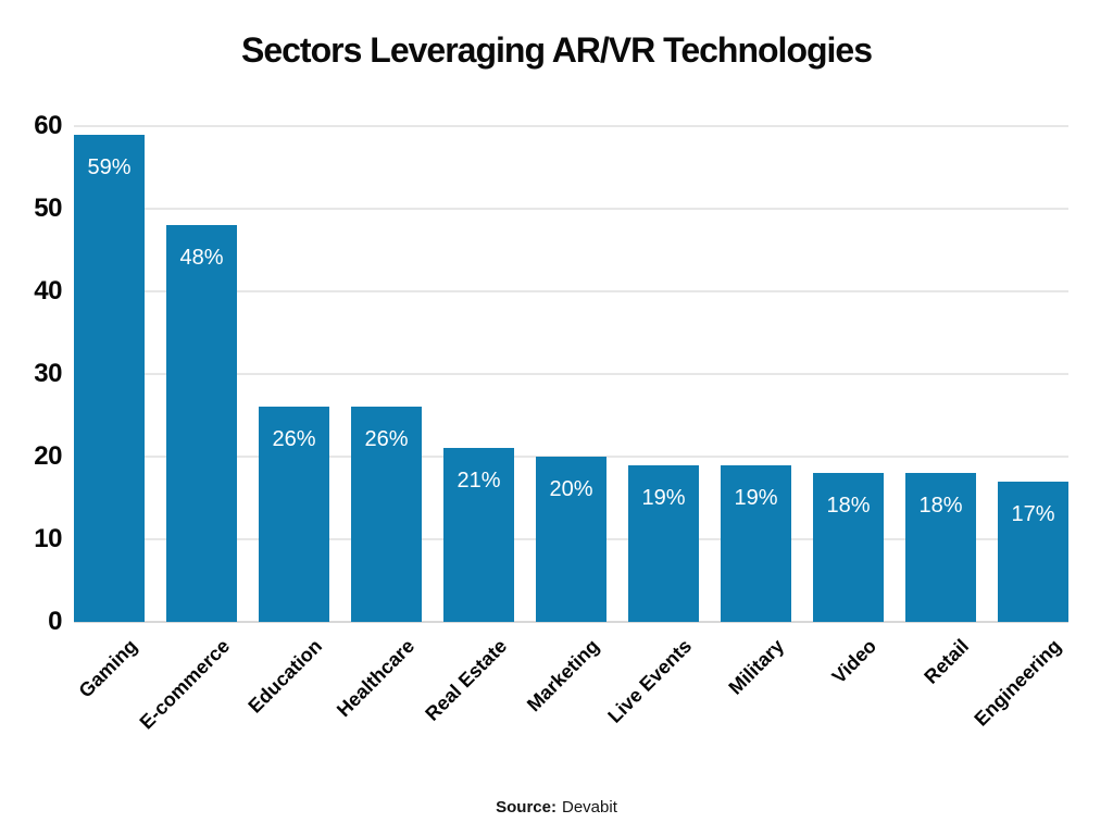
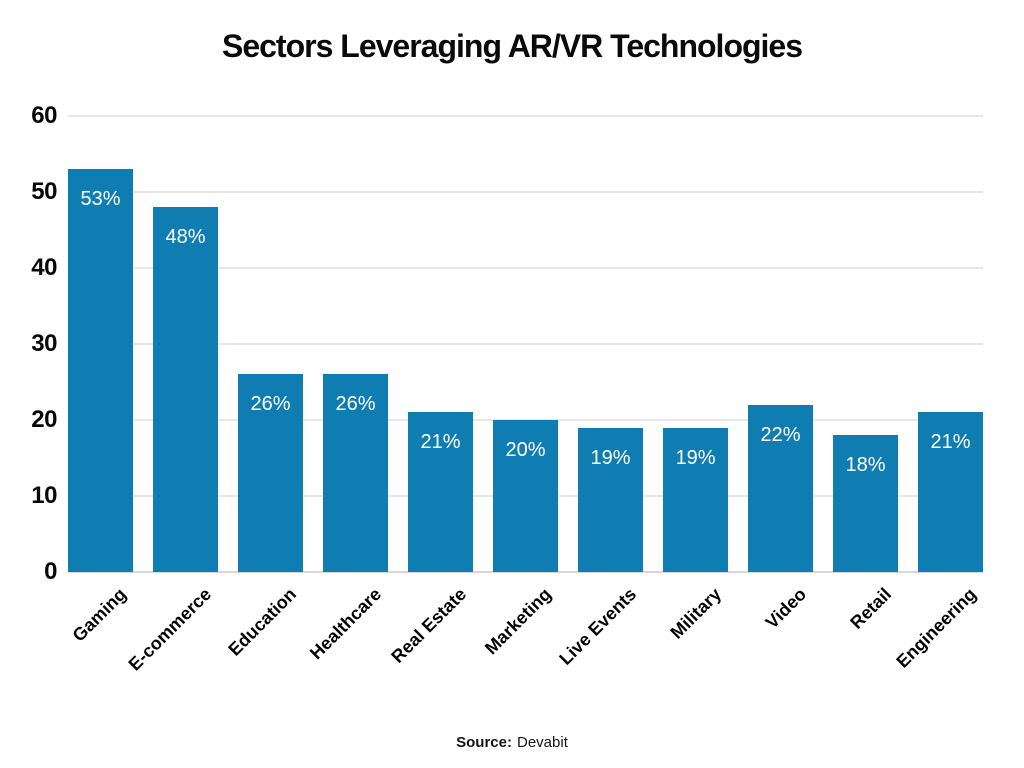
Gaming: 59% -> 53%
Video: 18% -> 22%
Engineering: 17% -> 21%
